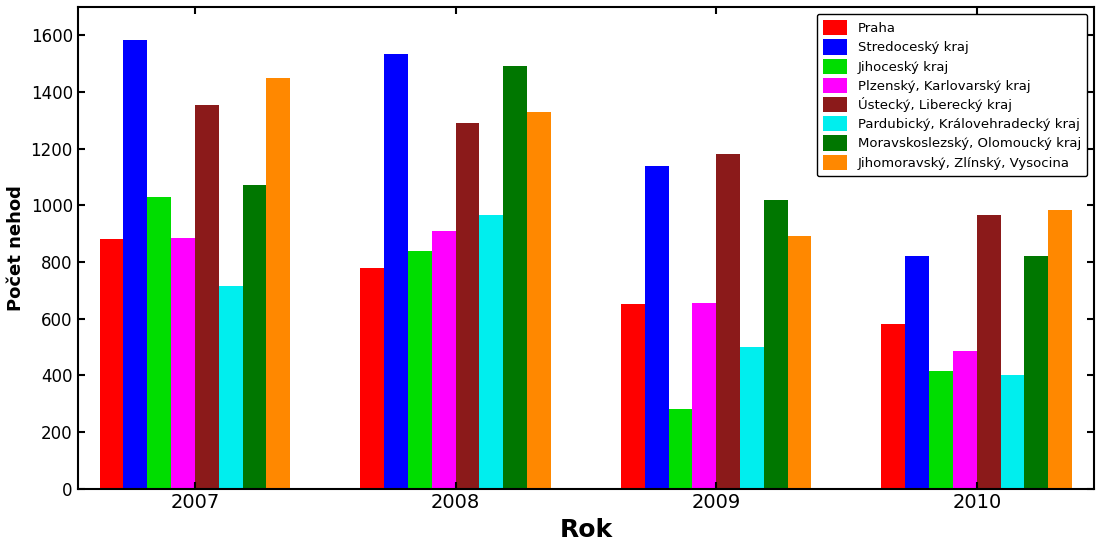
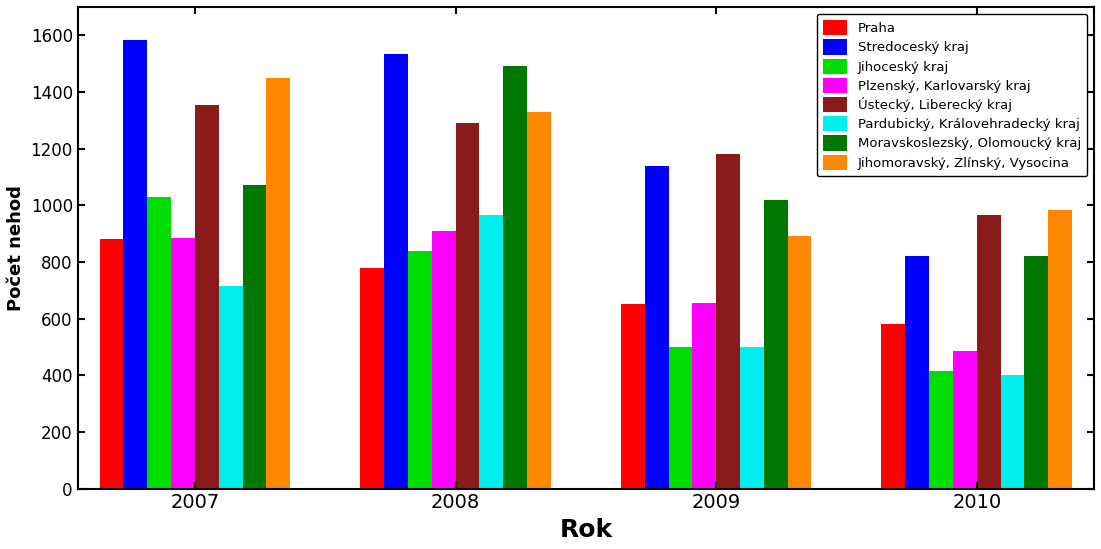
Jihoceský kraj/2009: 280 -> 500
